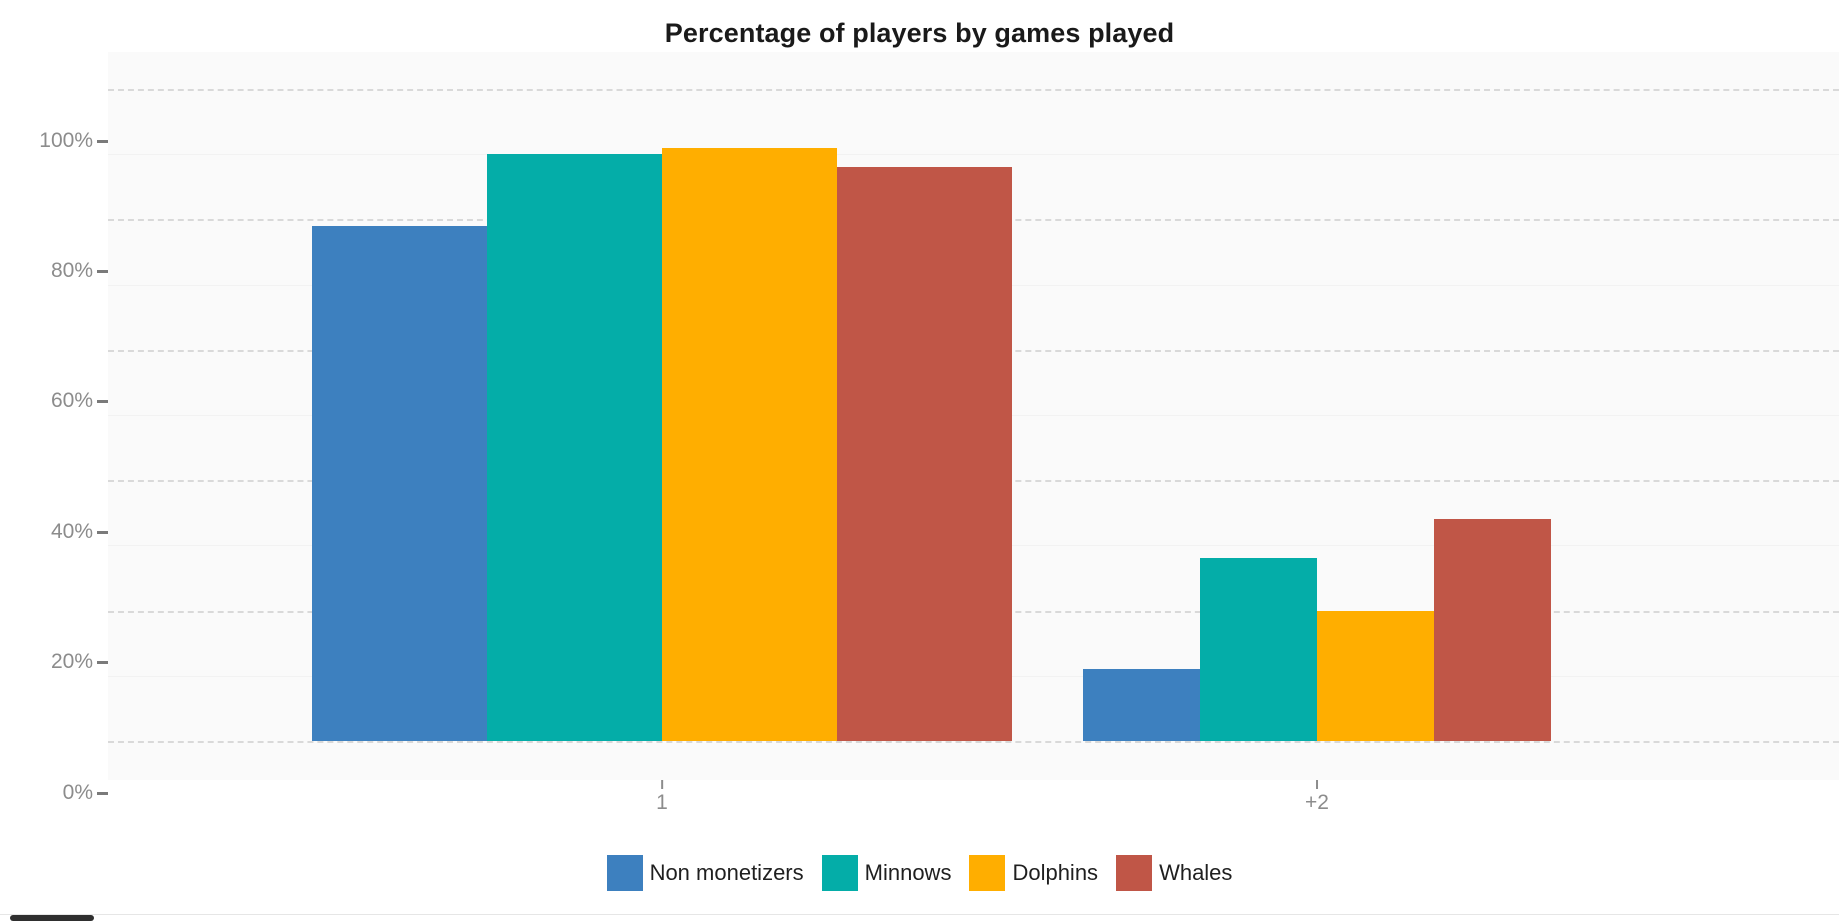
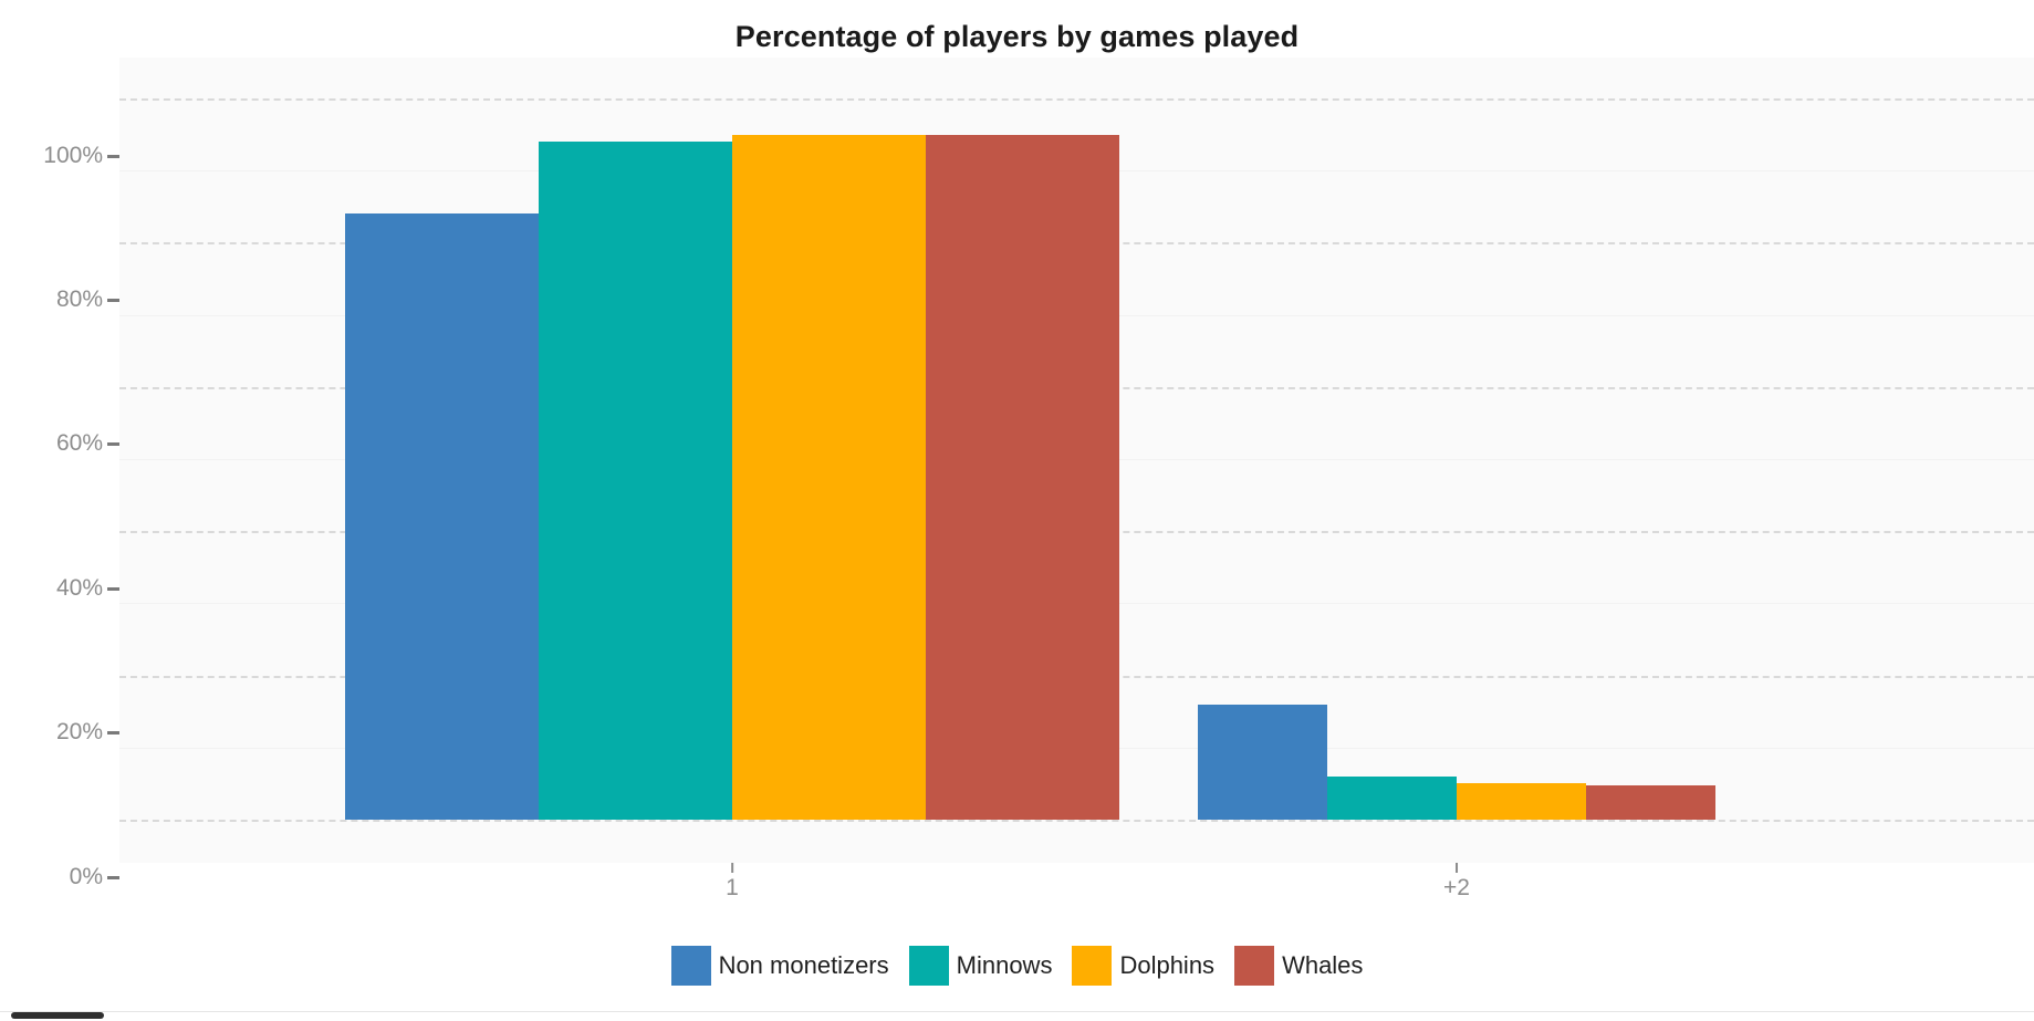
Non monetizers/1: 79% -> 84%
Minnows/1: 90% -> 94%
Dolphins/1: 91% -> 95%
Whales/1: 88% -> 95%
Non monetizers/+2: 11% -> 16%
Minnows/+2: 28% -> 6%
Dolphins/+2: 20% -> 5%
Whales/+2: 34% -> 5%
